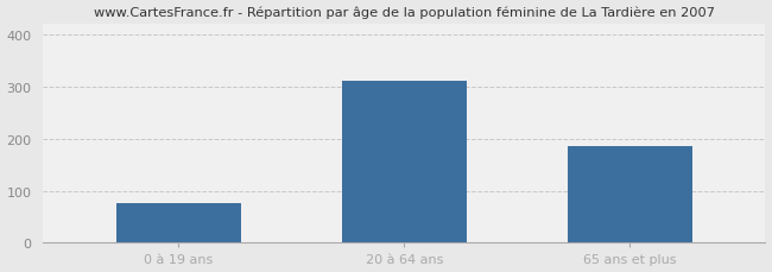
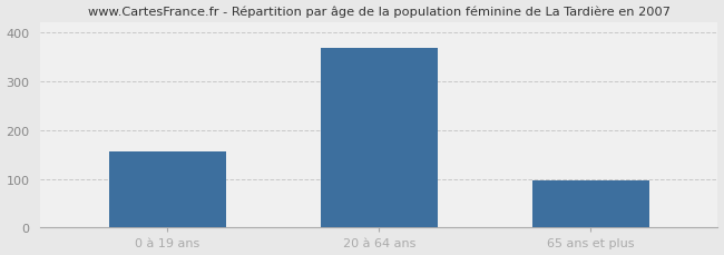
0 à 19 ans: 75 -> 155
20 à 64 ans: 310 -> 368
65 ans et plus: 185 -> 96
